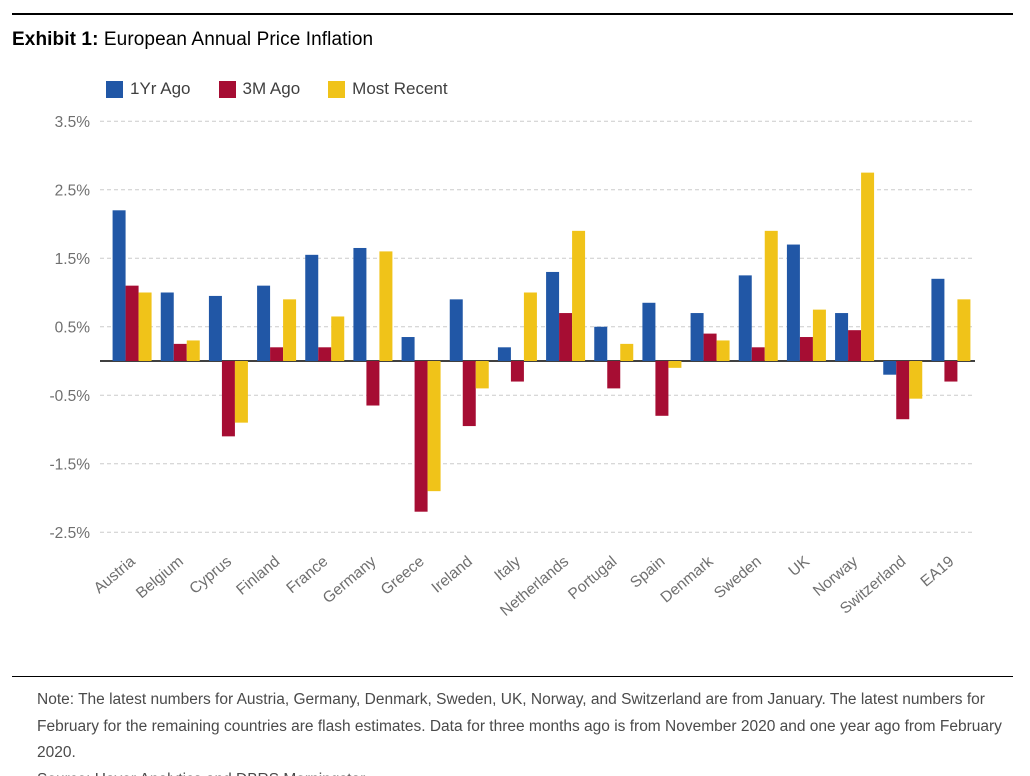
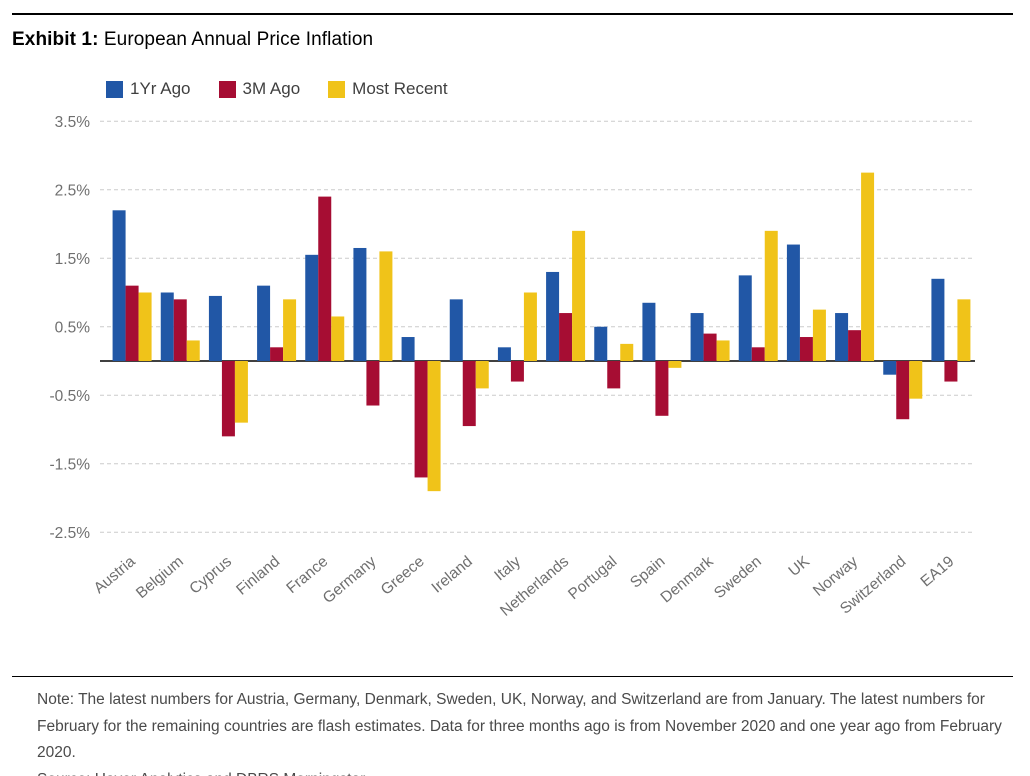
3M Ago/Belgium: 0.2% -> 0.9%
3M Ago/France: 0.2% -> 2.4%
3M Ago/Greece: -2.2% -> -1.7%
